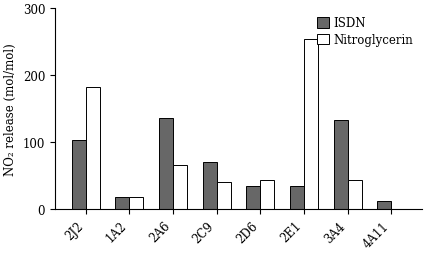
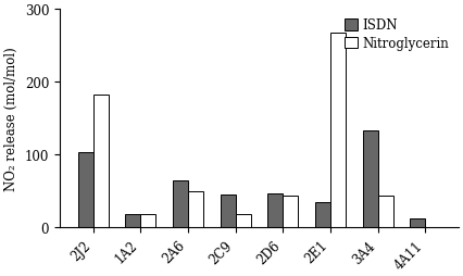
ISDN/2A6: 136 -> 65
Nitroglycerin/2A6: 66 -> 50
ISDN/2C9: 70 -> 45
Nitroglycerin/2C9: 40 -> 18
ISDN/2D6: 34 -> 47
Nitroglycerin/2E1: 254 -> 268
